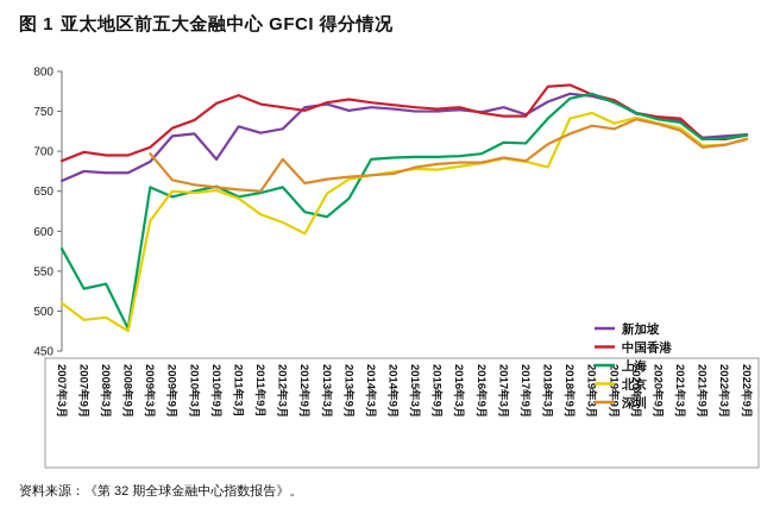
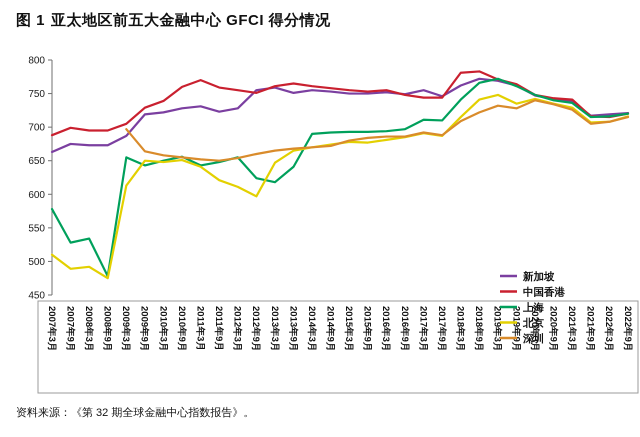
新加坡/2010年9月: 690 -> 730
深圳/2012年3月: 690 -> 650
北京/2018年3月: 680 -> 720
